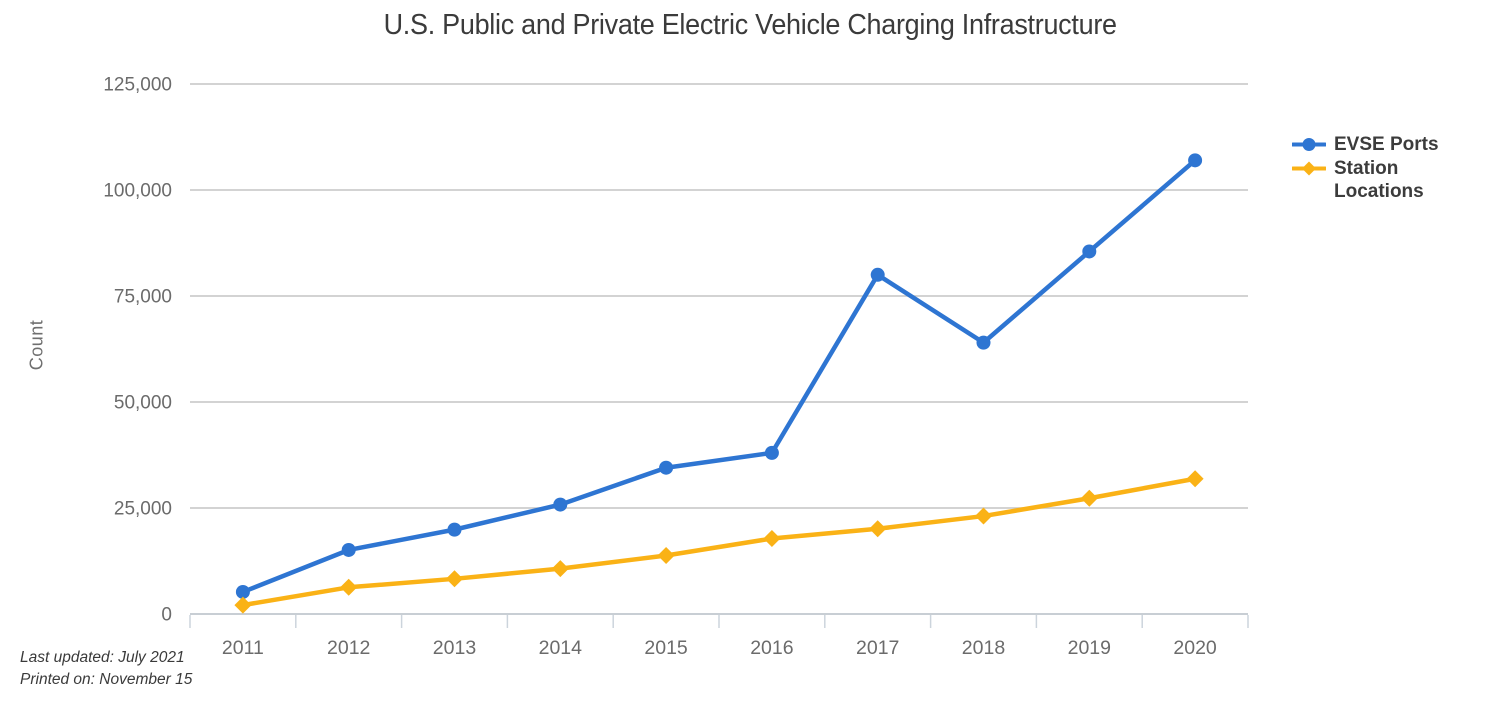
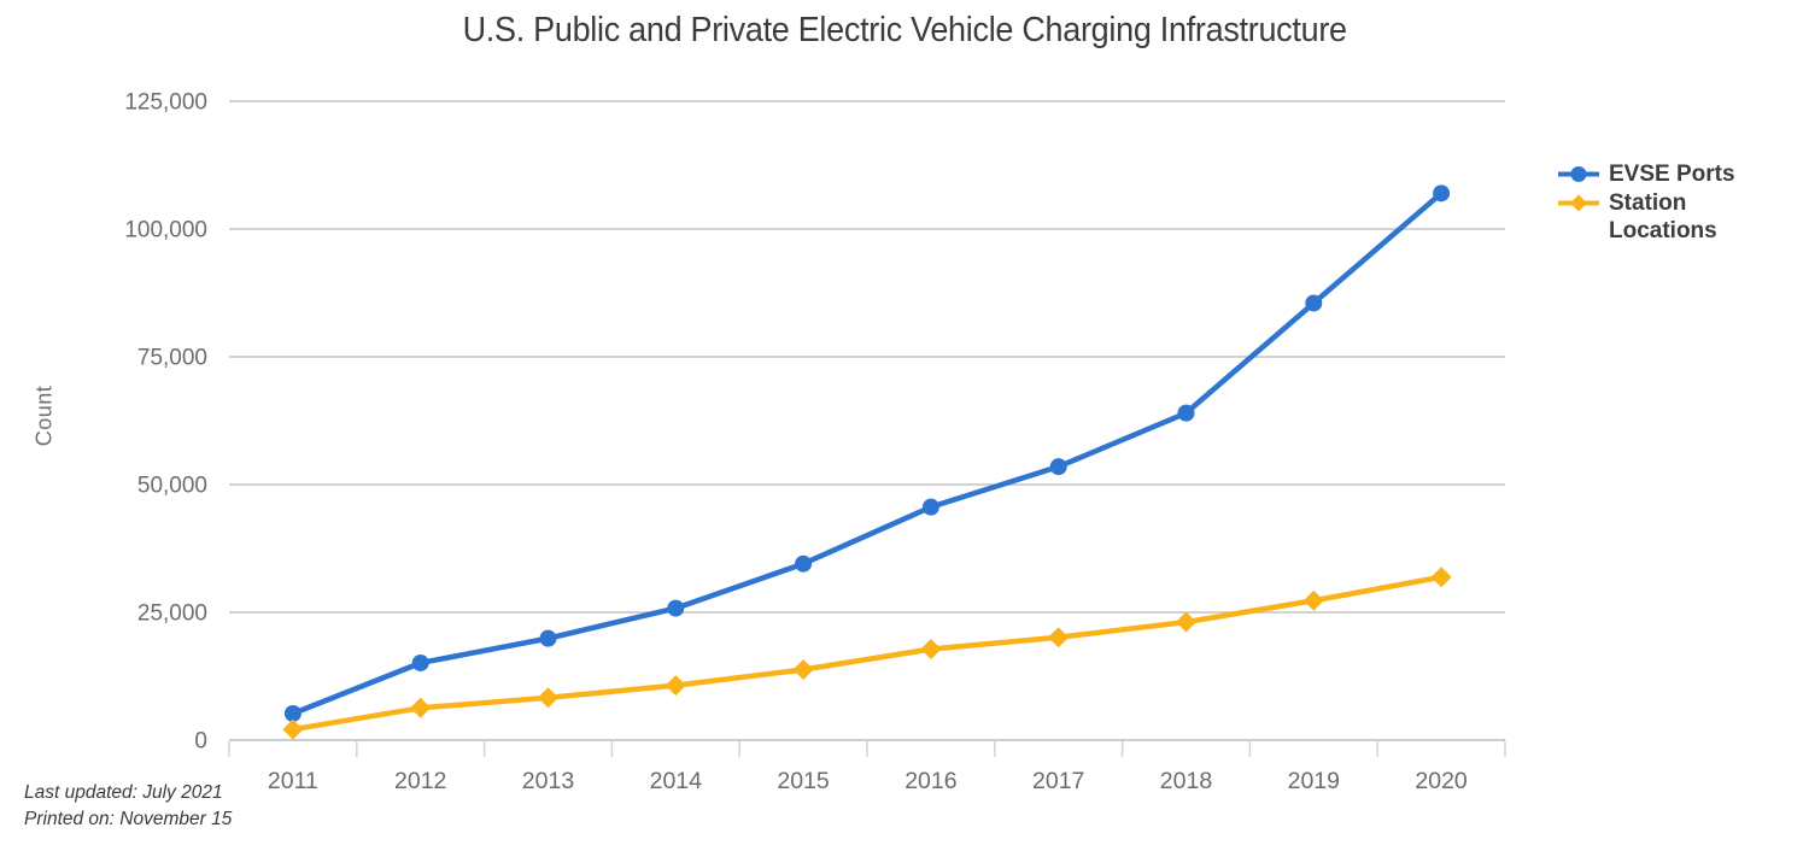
EVSE Ports/2016: 38000 -> 46000
EVSE Ports/2017: 80000 -> 54000
